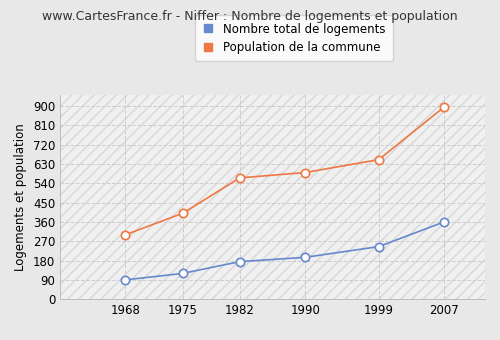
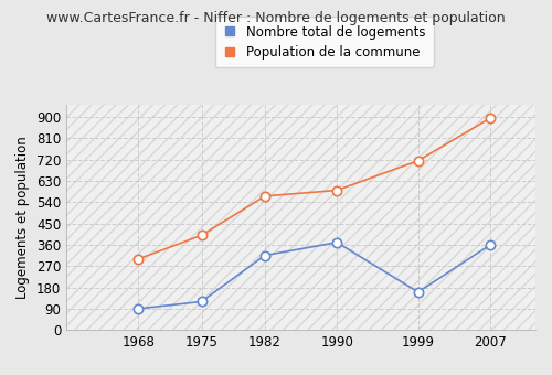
Nombre total de logements/1982: 175 -> 315
Nombre total de logements/1990: 195 -> 370
Nombre total de logements/1999: 245 -> 160
Population de la commune/1999: 650 -> 715
